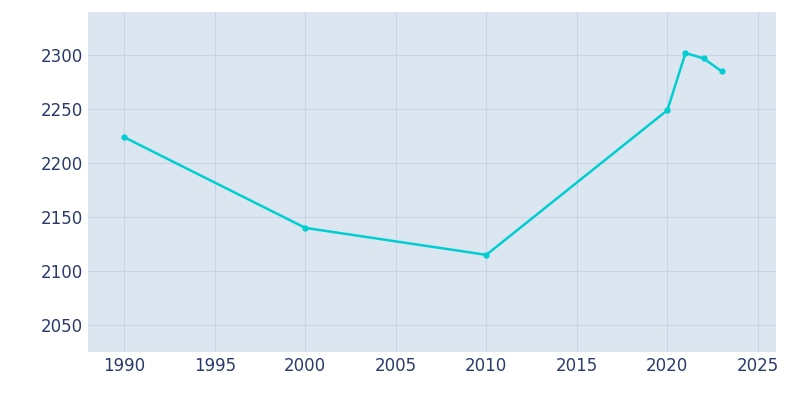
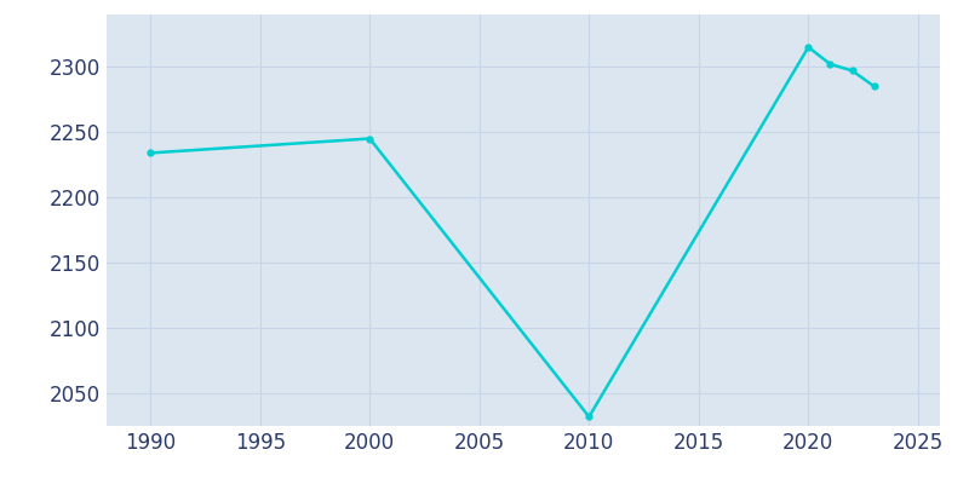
1990: 2224 -> 2234
2000: 2140 -> 2245
2010: 2115 -> 2032
2020: 2249 -> 2315
